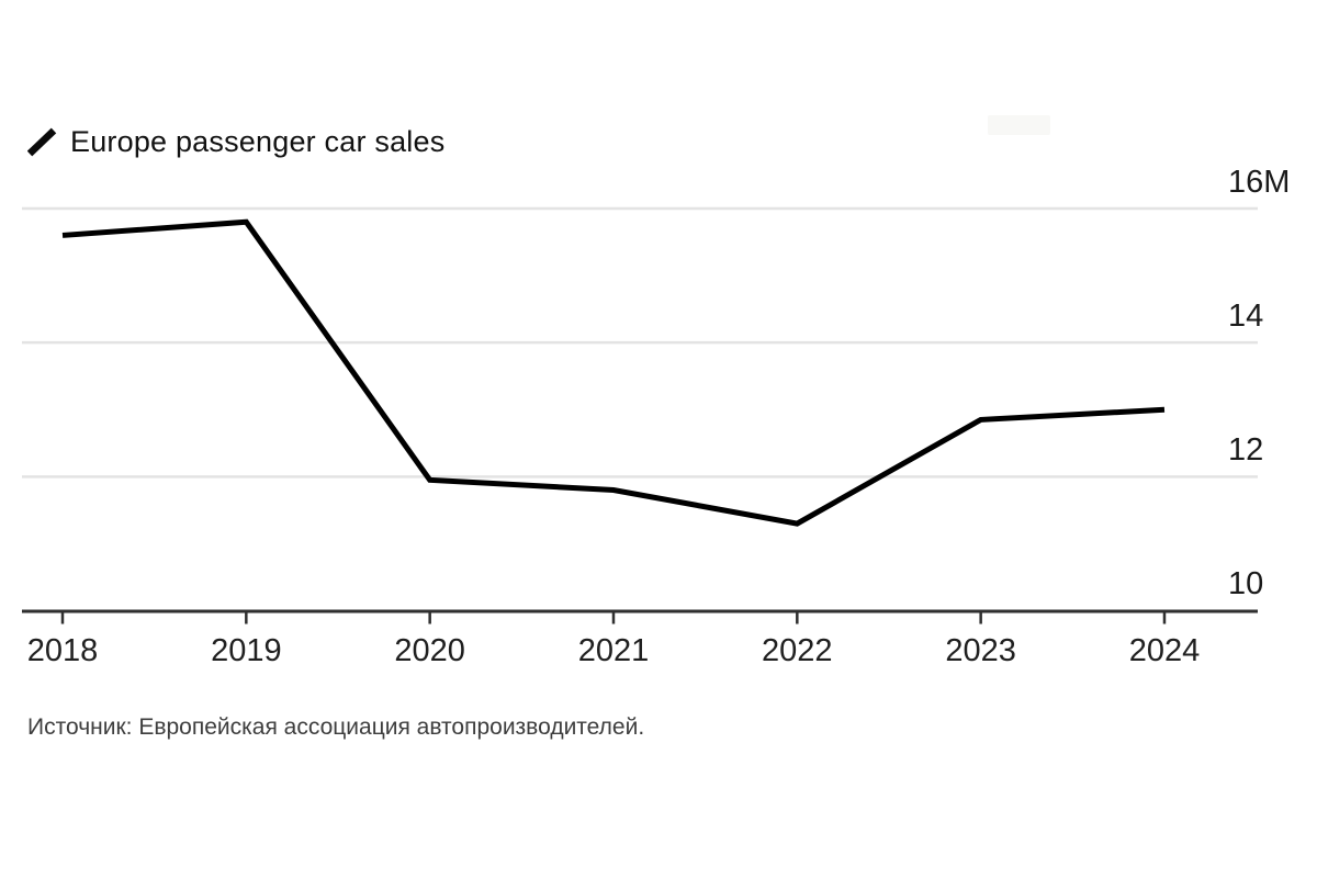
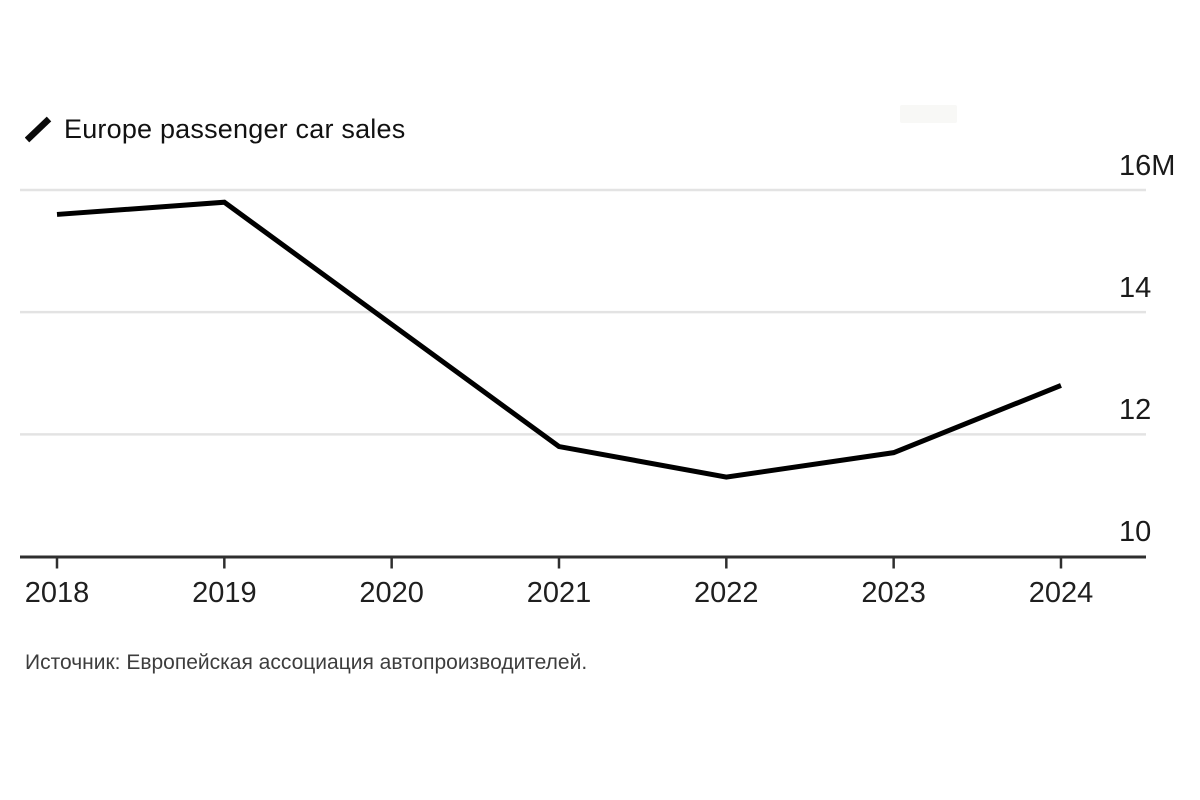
2020: 11.9M -> 13.8M
2023: 12.8M -> 11.7M
2024: 13.0M -> 12.8M
